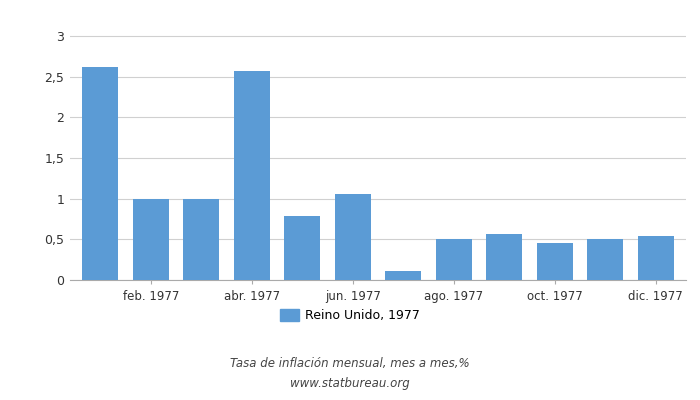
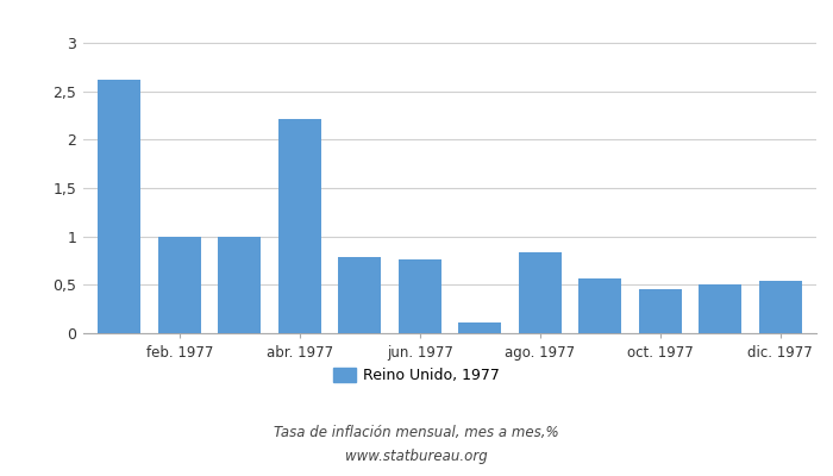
abr. 1977: 2,57 -> 2,22
jun. 1977: 1,06 -> 0,76
ago. 1977: 0,50 -> 0,84
